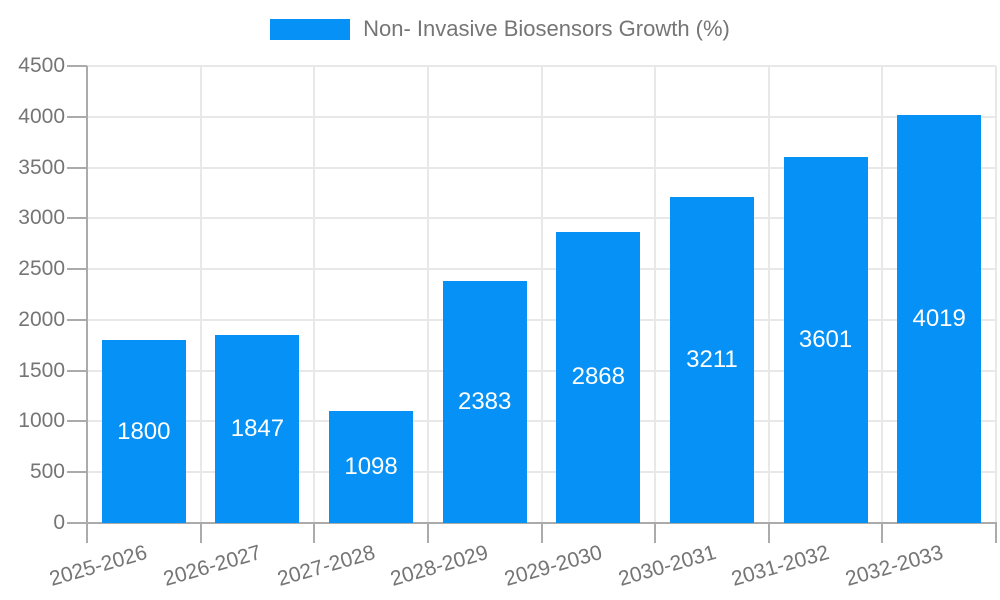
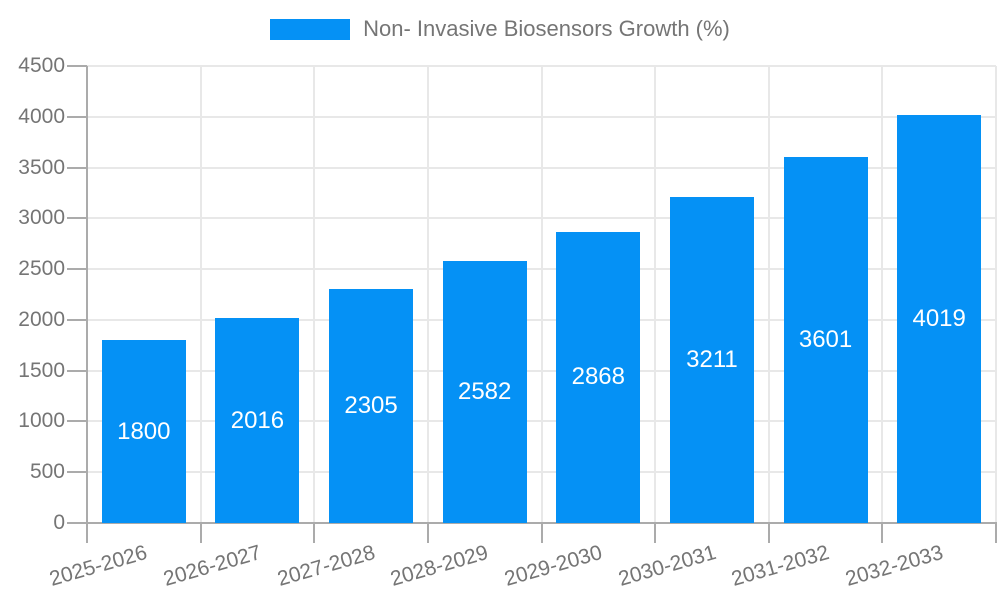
2026-2027: 1847 -> 2016
2027-2028: 1098 -> 2305
2028-2029: 2383 -> 2582
